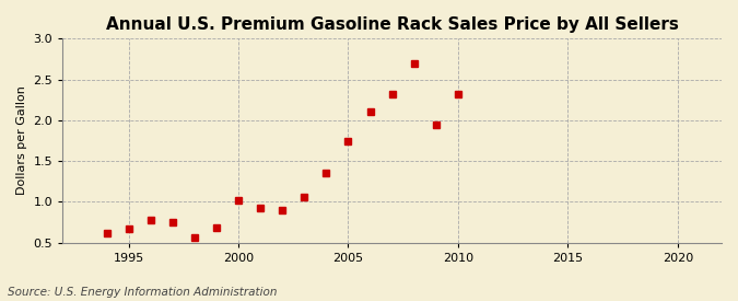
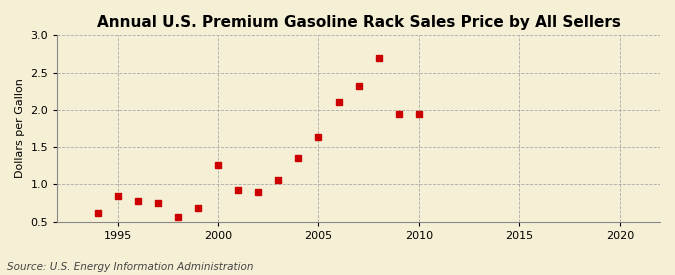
1995: 0.67 -> 0.84
2000: 1.02 -> 1.26
2005: 1.75 -> 1.64
2010: 2.32 -> 1.94
